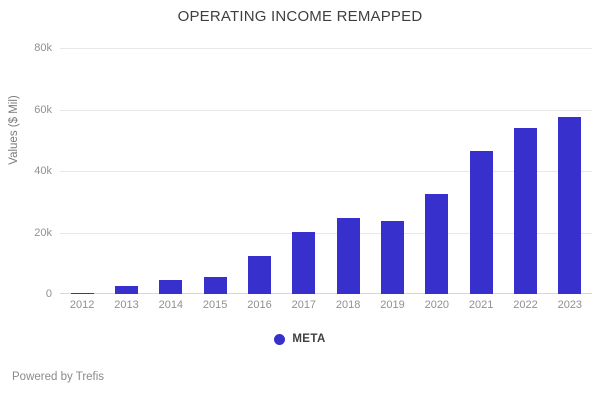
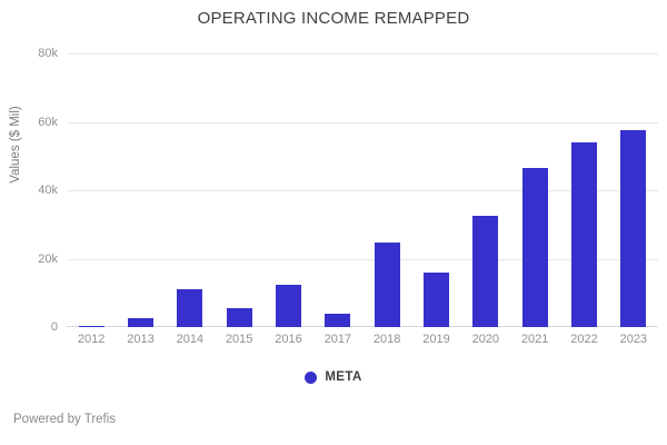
2014: 4k -> 11k
2017: 20k -> 4k
2019: 24k -> 16k
